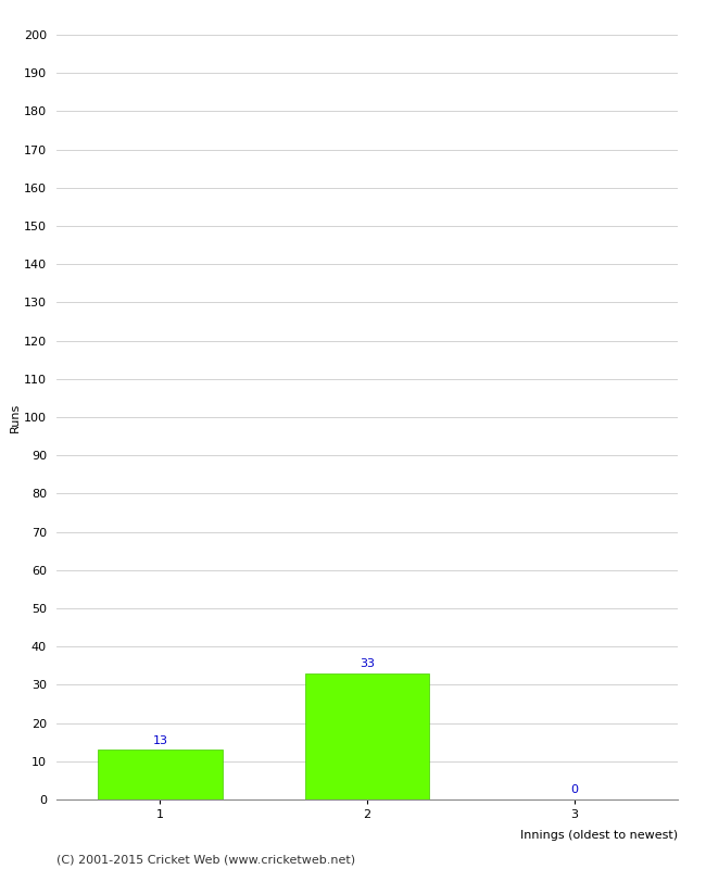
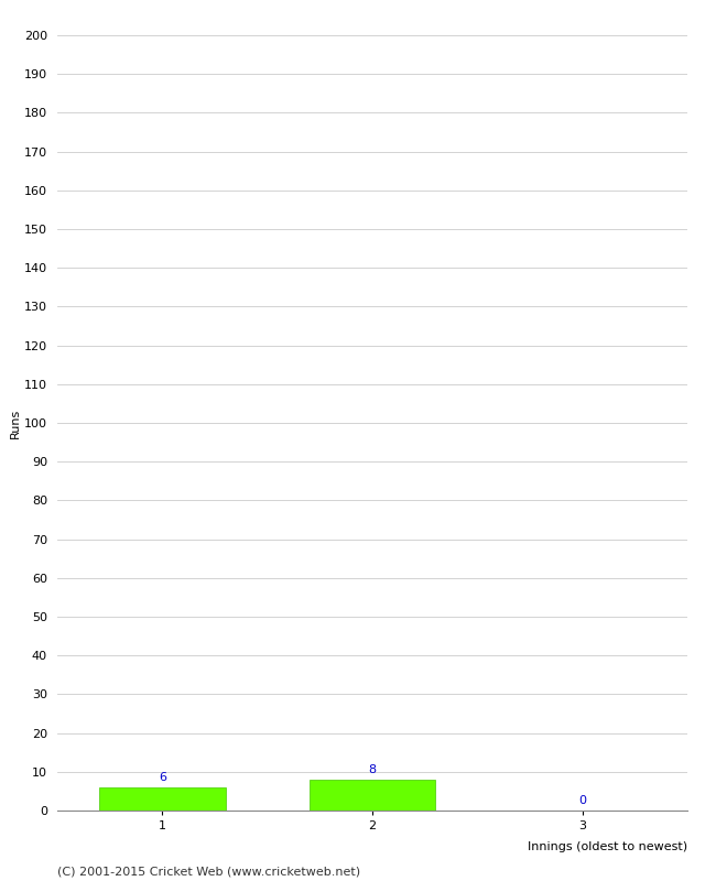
1: 13 -> 6
2: 33 -> 8
